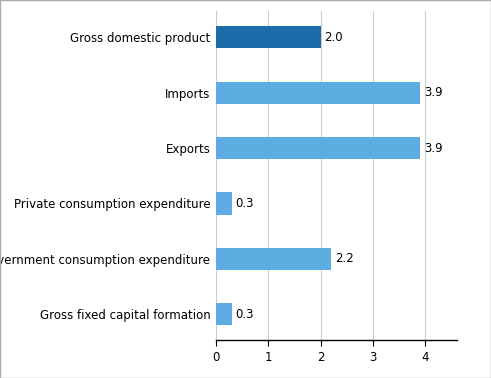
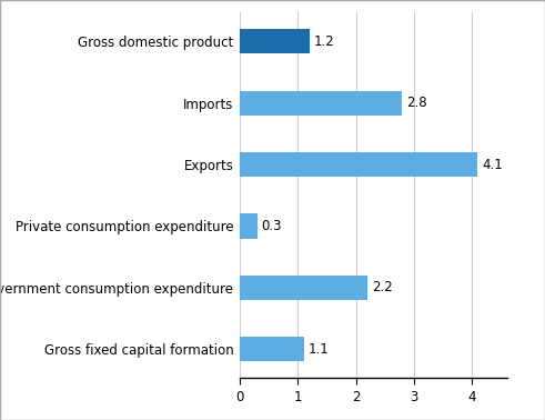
Gross domestic product: 2.0 -> 1.2
Imports: 3.9 -> 2.8
Exports: 3.9 -> 4.1
Gross fixed capital formation: 0.3 -> 1.1
